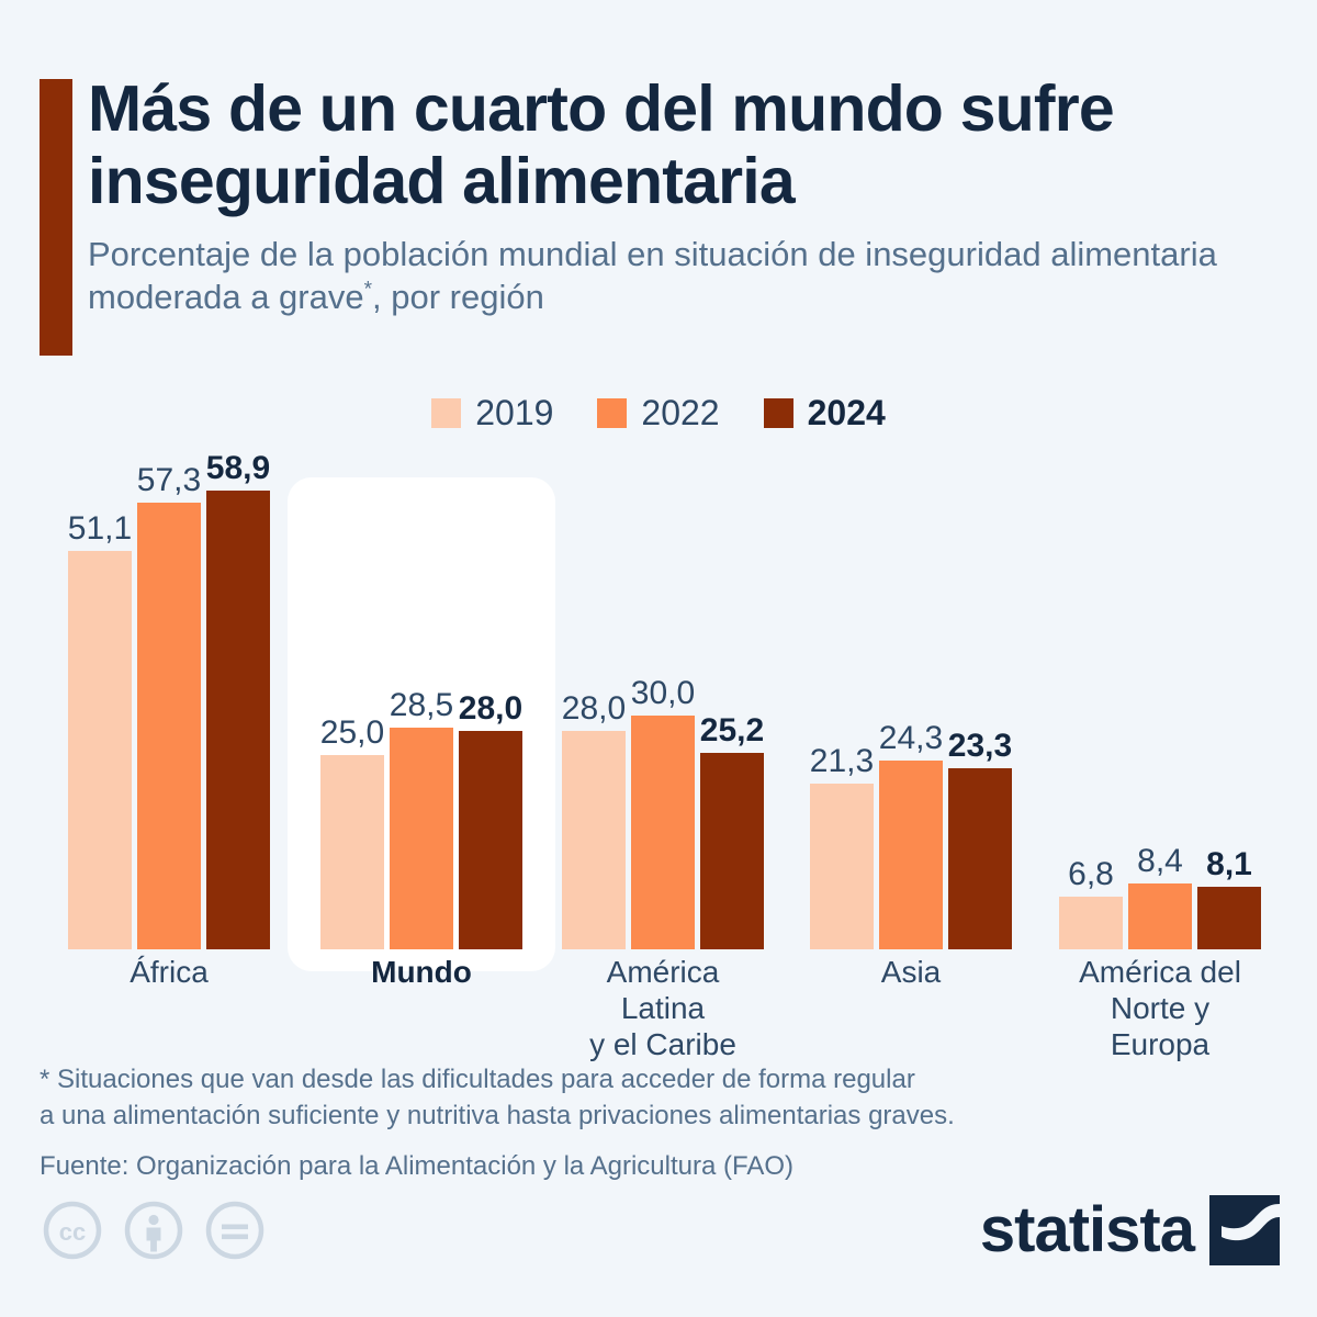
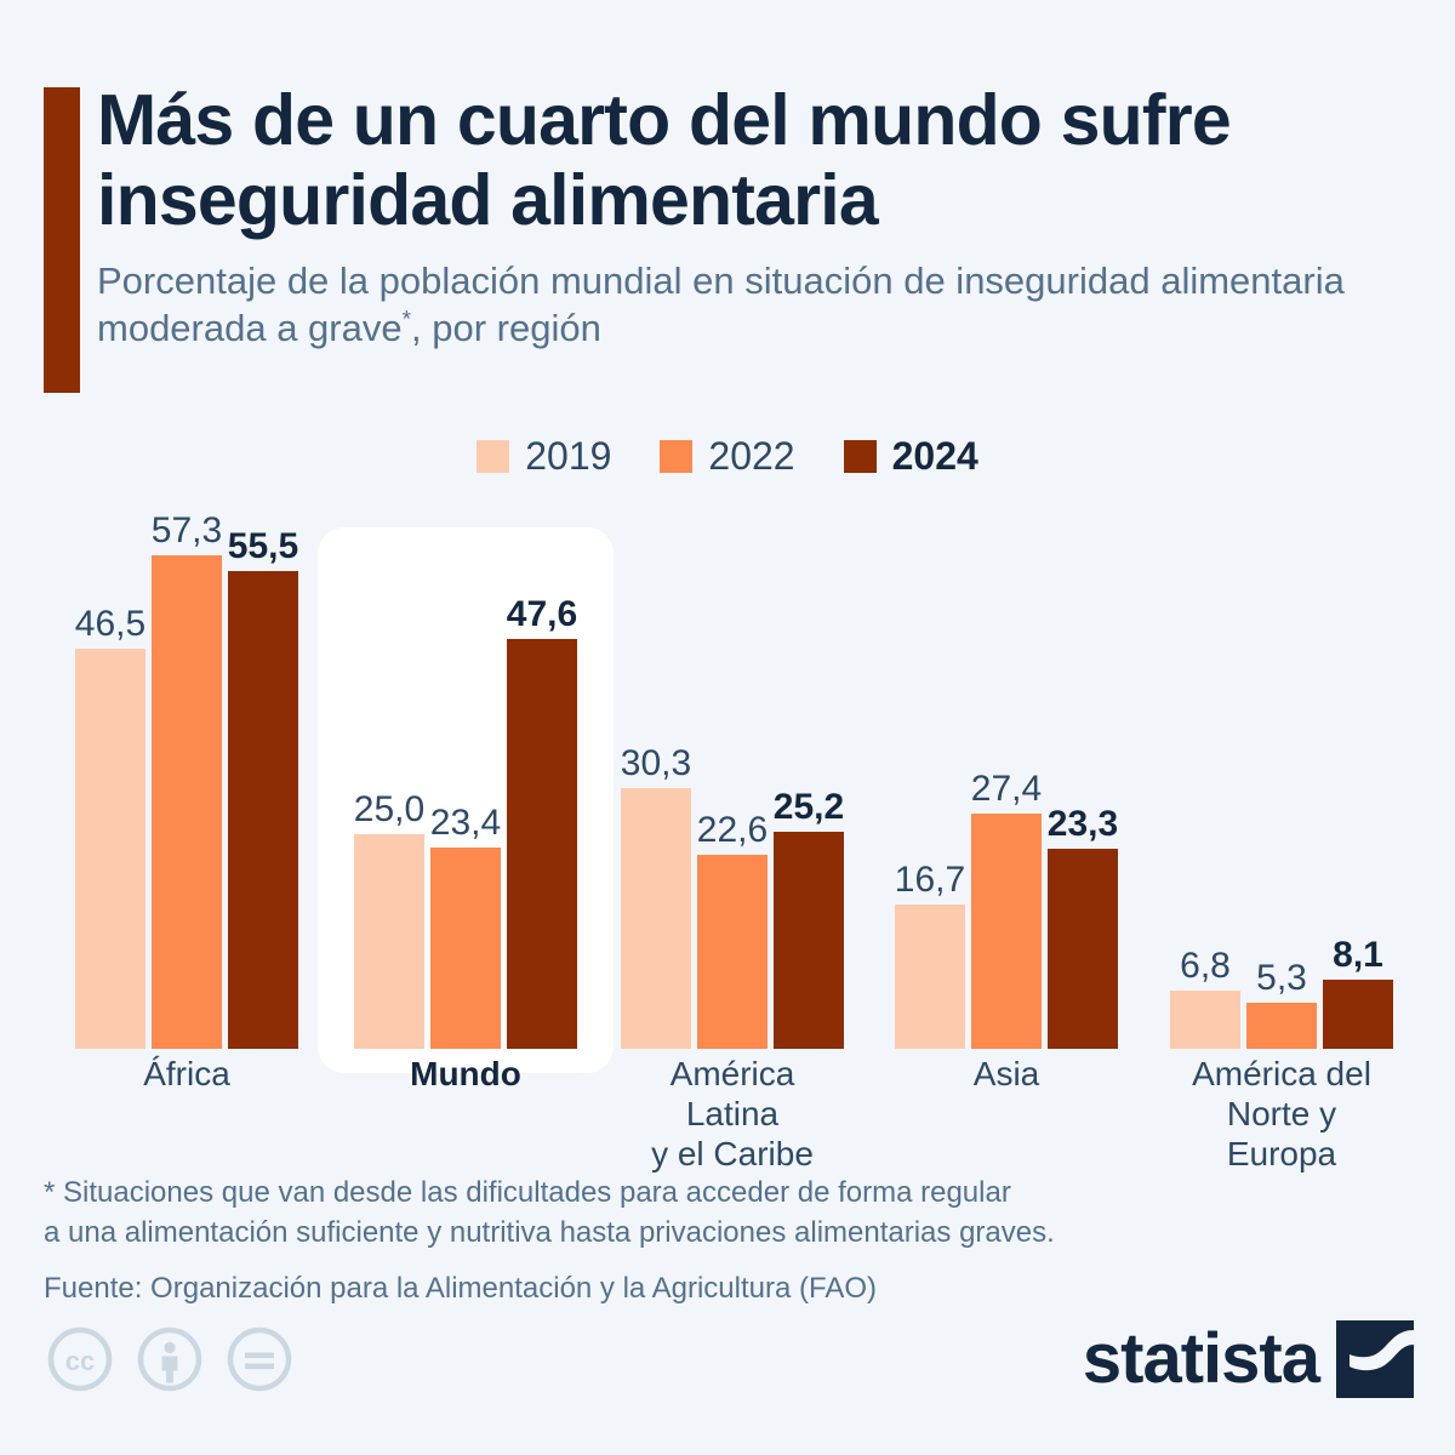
2019/África: 51,1 -> 46,5
2024/África: 58,9 -> 55,5
2022/Mundo: 28,5 -> 23,4
2024/Mundo: 28,0 -> 47,6
2019/América Latina y el Caribe: 28,0 -> 30,3
2022/América Latina y el Caribe: 30,0 -> 22,6
2019/Asia: 21,3 -> 16,7
2022/Asia: 24,3 -> 27,4
2022/América del Norte y Europa: 8,4 -> 5,3
